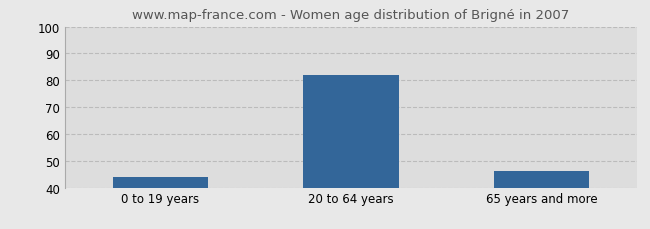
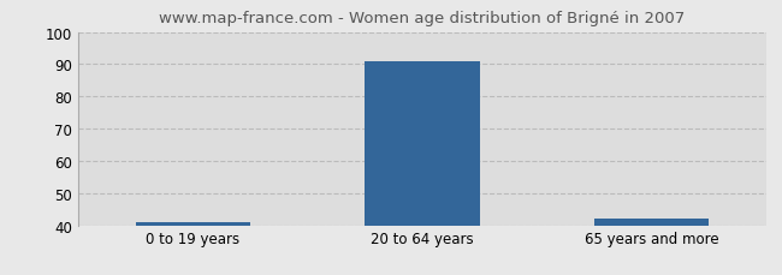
0 to 19 years: 44 -> 41
20 to 64 years: 82 -> 91
65 years and more: 46 -> 42
